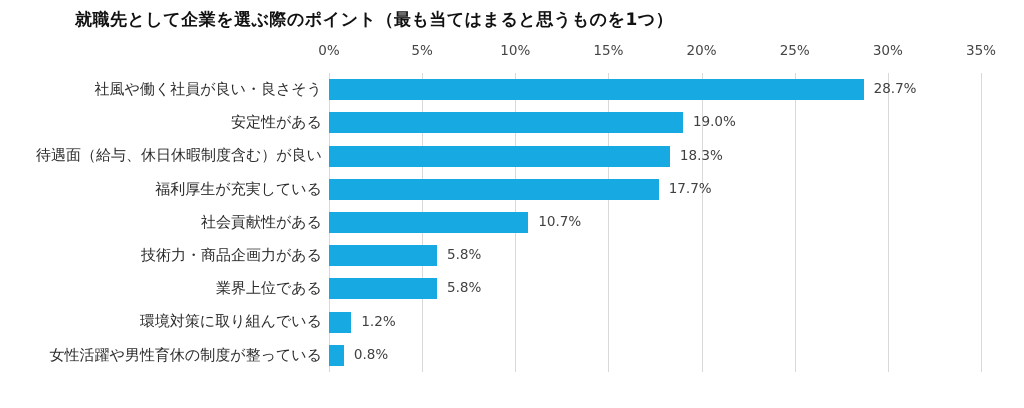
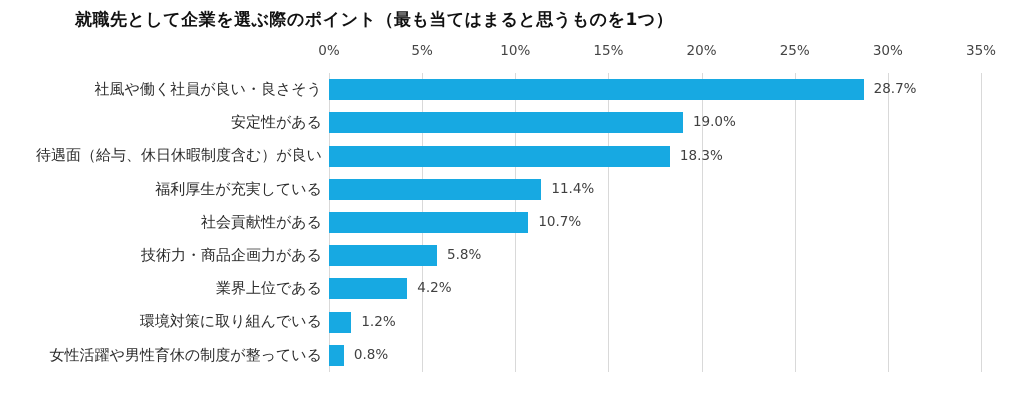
福利厚生が充実している: 17.7% -> 11.4%
業界上位である: 5.8% -> 4.2%
